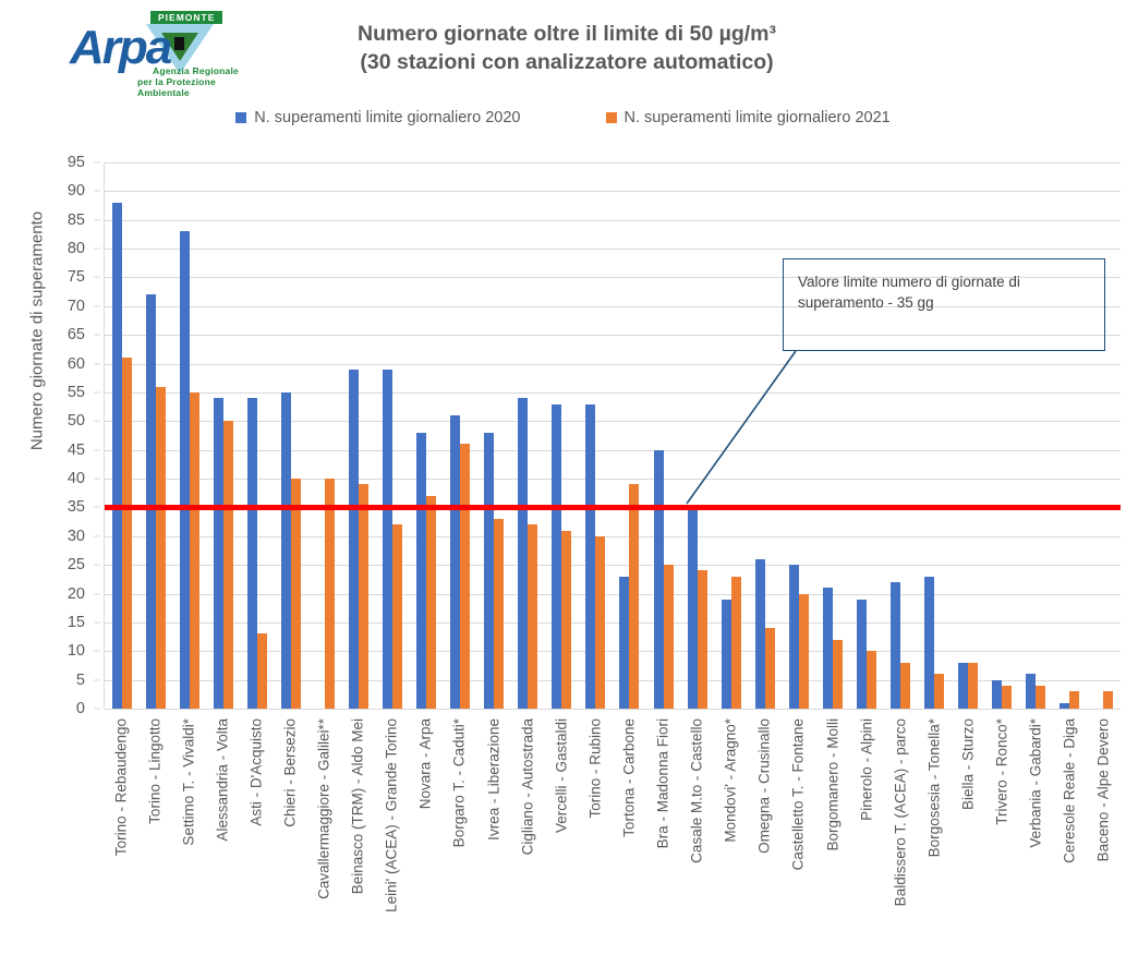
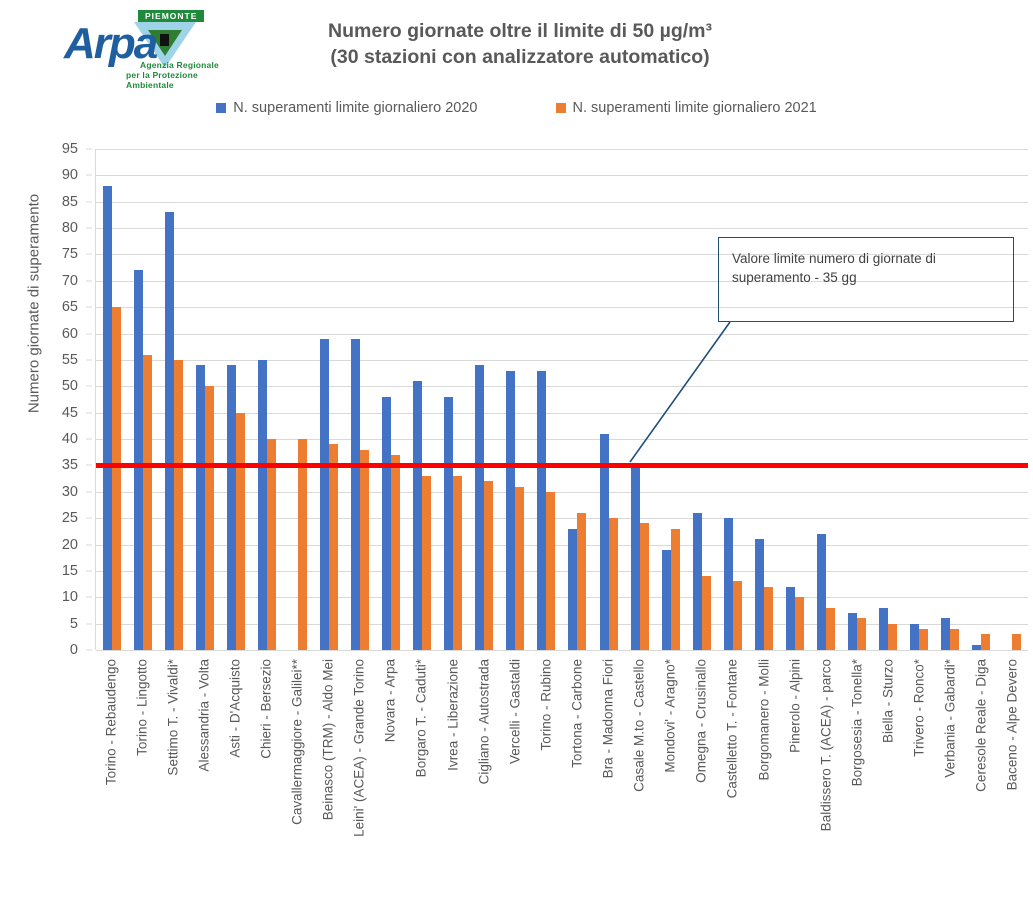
N. superamenti limite giornaliero 2021/Torino - Rebaudengo: 61 -> 65
N. superamenti limite giornaliero 2021/Asti - D'Acquisto: 13 -> 45
N. superamenti limite giornaliero 2021/Leini' (ACEA) - Grande Torino: 32 -> 38
N. superamenti limite giornaliero 2021/Borgaro T. - Caduti*: 46 -> 33
N. superamenti limite giornaliero 2021/Tortona - Carbone: 39 -> 26
N. superamenti limite giornaliero 2020/Bra - Madonna Fiori: 45 -> 41
N. superamenti limite giornaliero 2021/Castelletto T. - Fontane: 20 -> 13
N. superamenti limite giornaliero 2020/Pinerolo - Alpini: 19 -> 12
N. superamenti limite giornaliero 2020/Borgosesia - Tonella*: 23 -> 7
N. superamenti limite giornaliero 2021/Biella - Sturzo: 8 -> 5
